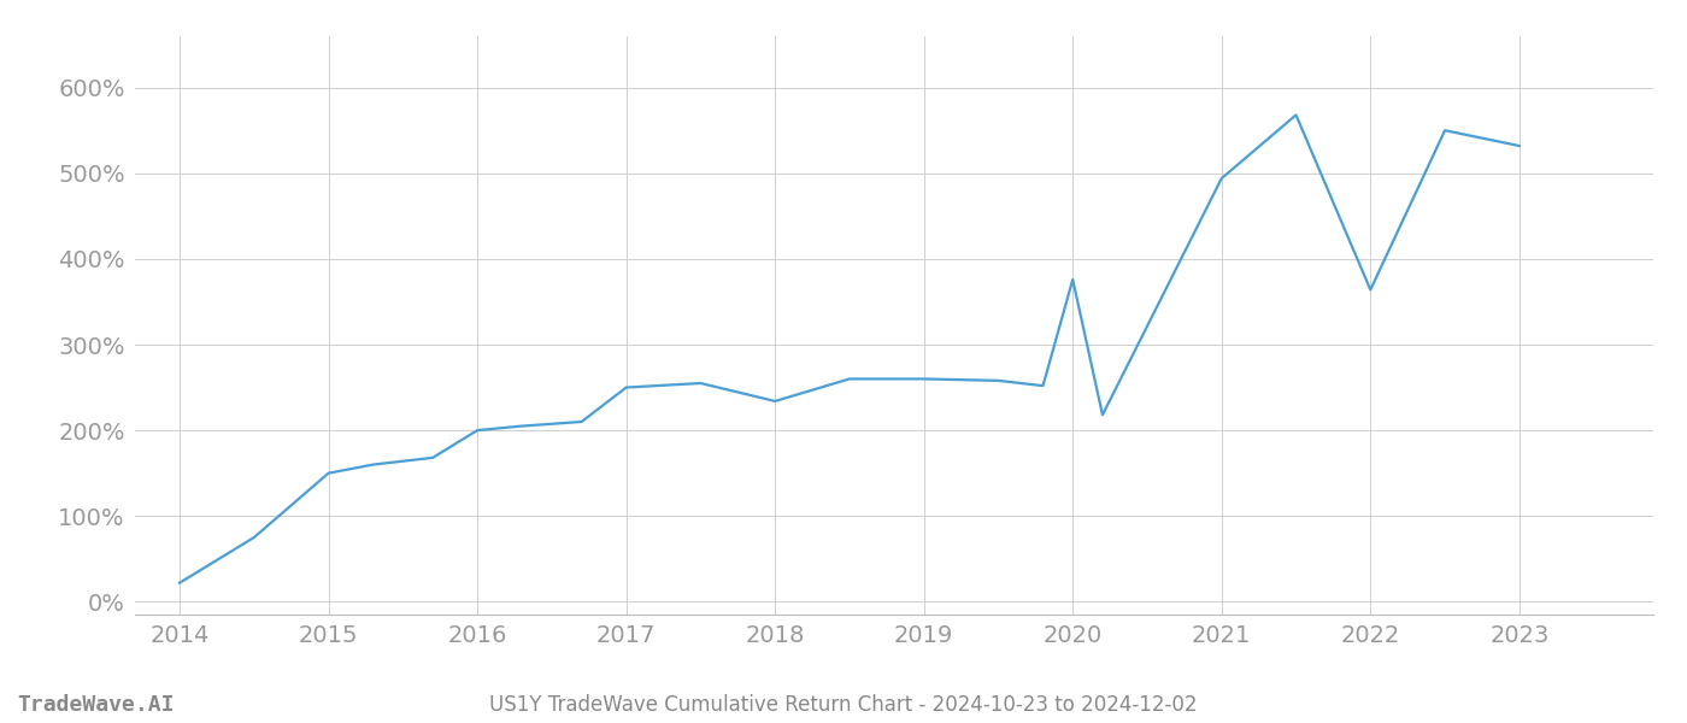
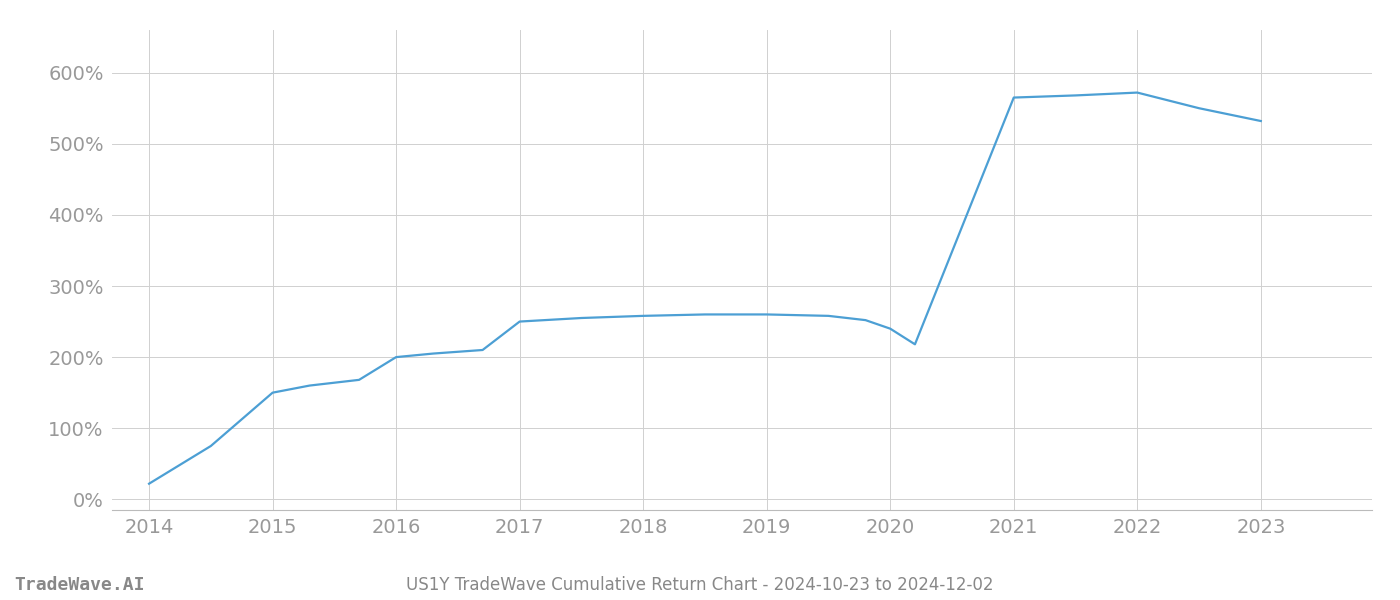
2018: 234% -> 258%
2020: 376% -> 240%
2021: 494% -> 565%
2022: 364% -> 572%
